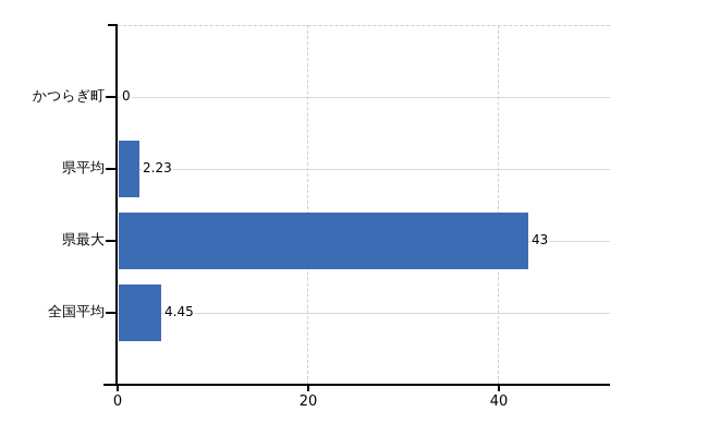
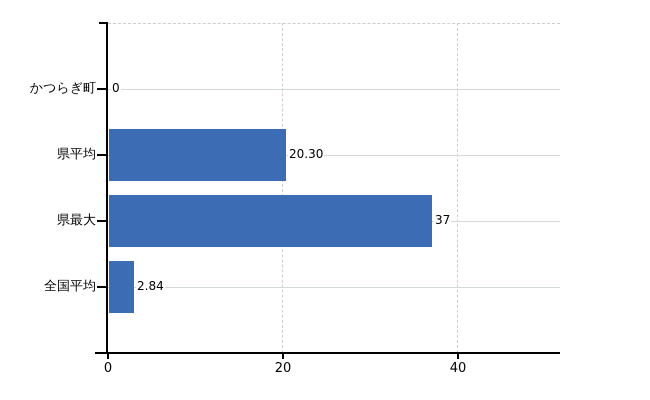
県平均: 2.23 -> 20.30
県最大: 43 -> 37
全国平均: 4.45 -> 2.84
